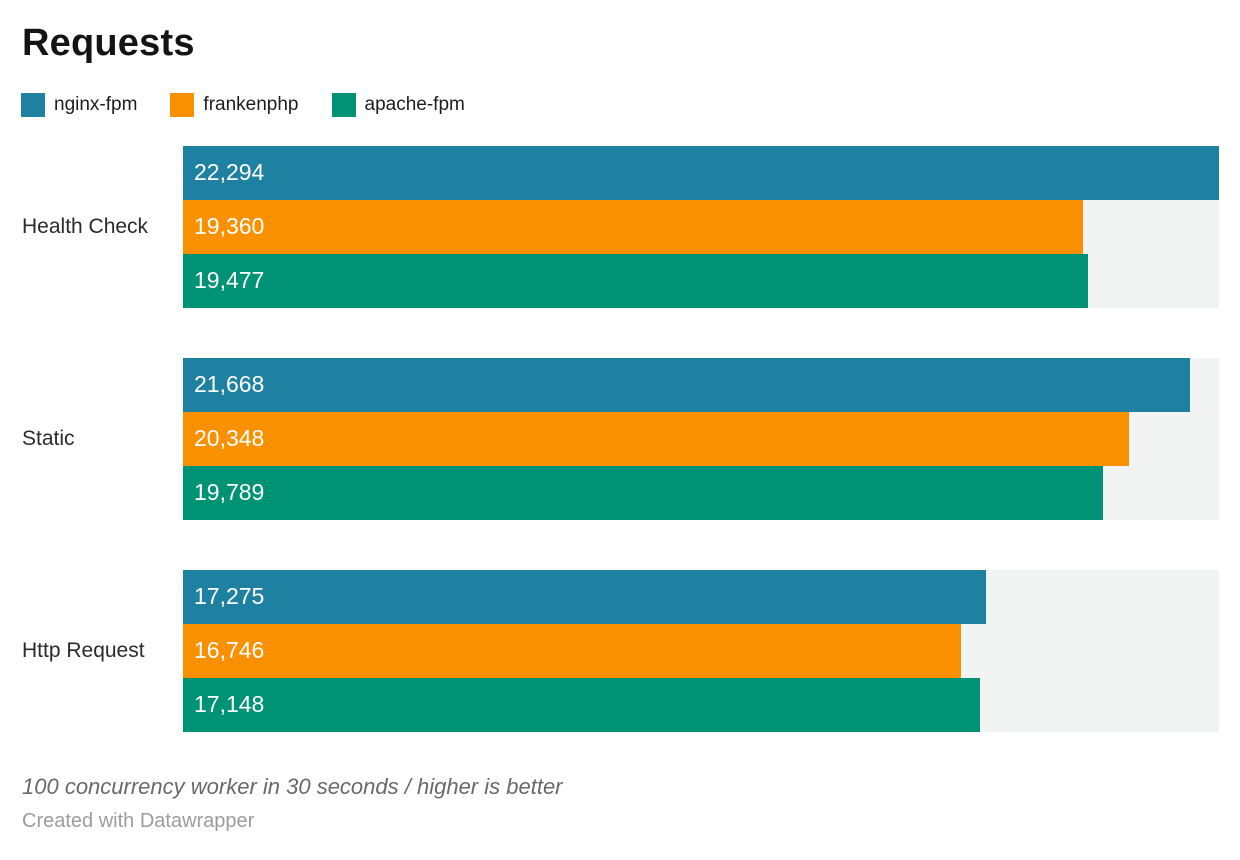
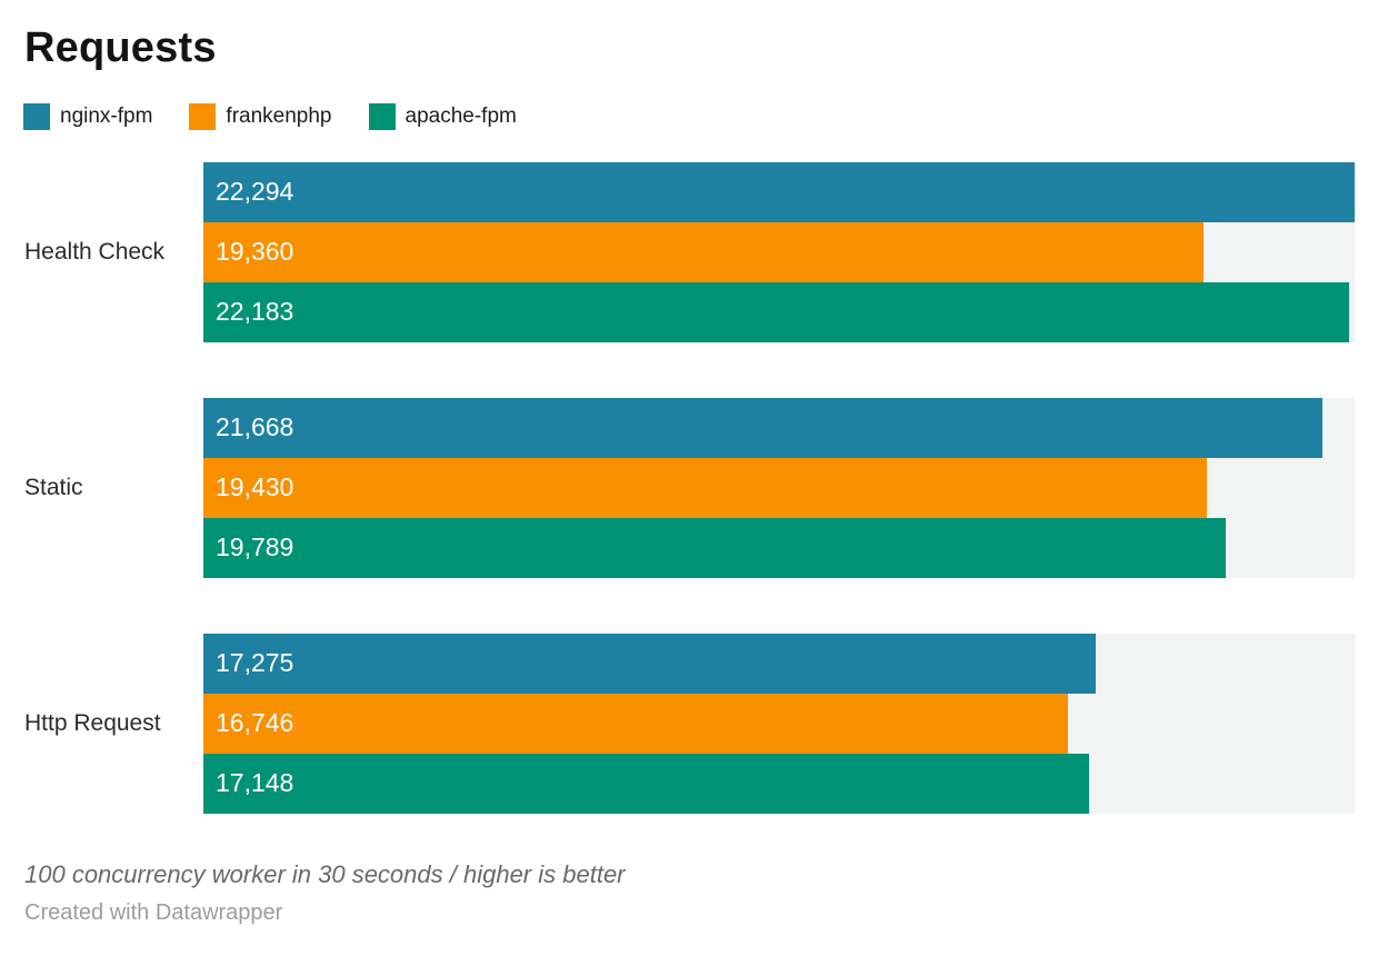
apache-fpm/Health Check: 19,477 -> 22,183
frankenphp/Static: 20,348 -> 19,430
